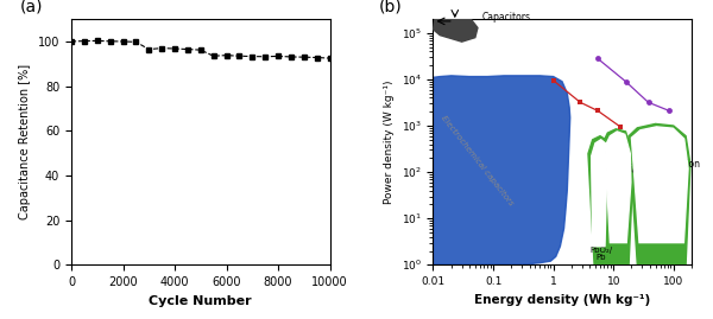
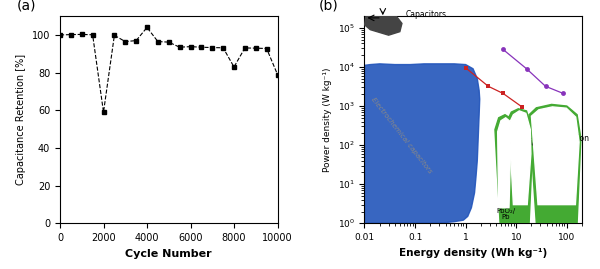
2000: 100 -> 59
4000: 97 -> 104
8000: 93 -> 83
10000: 92 -> 79
